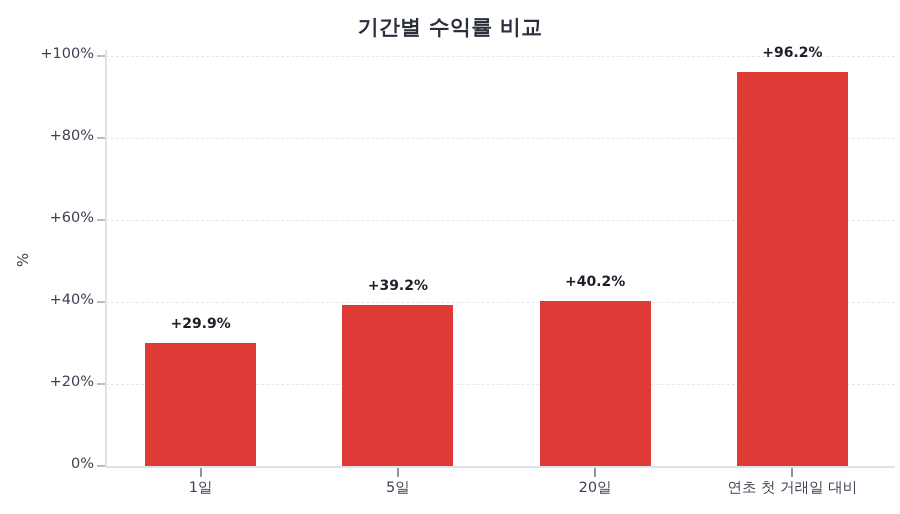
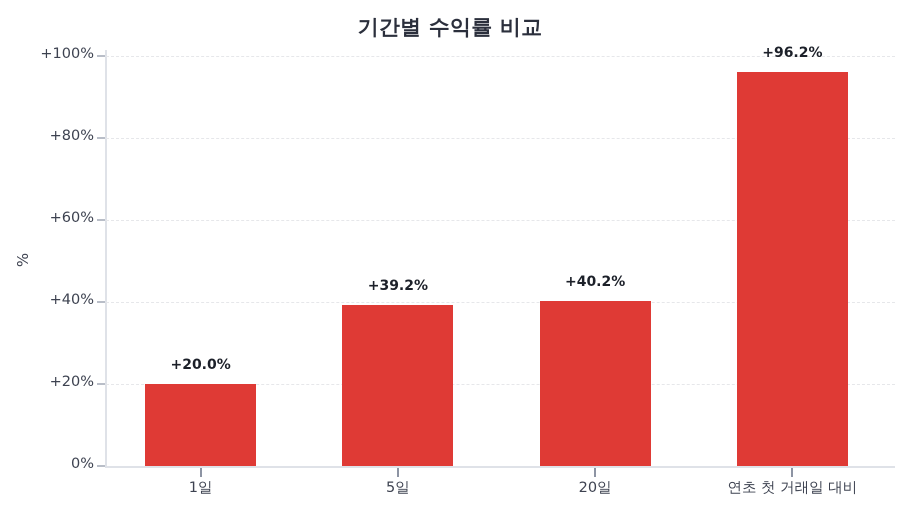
1일: +29.9% -> +20.0%
